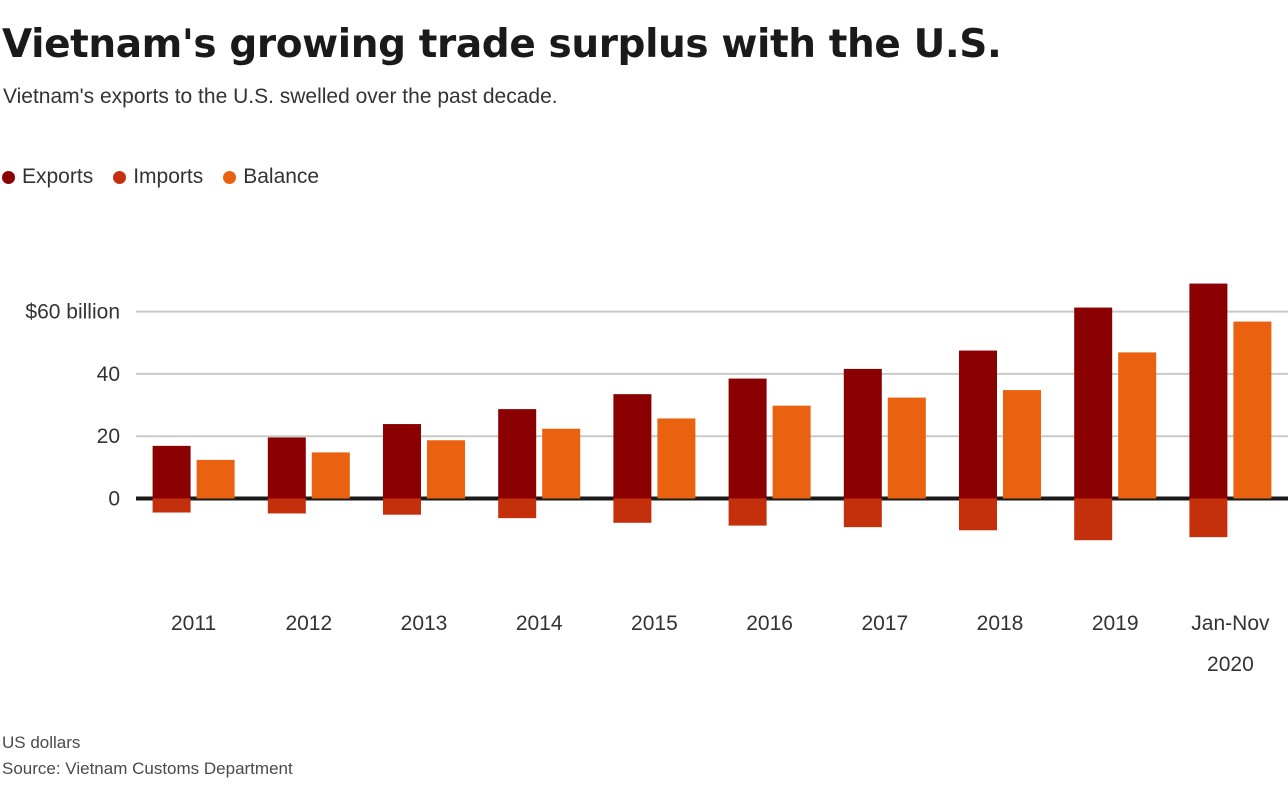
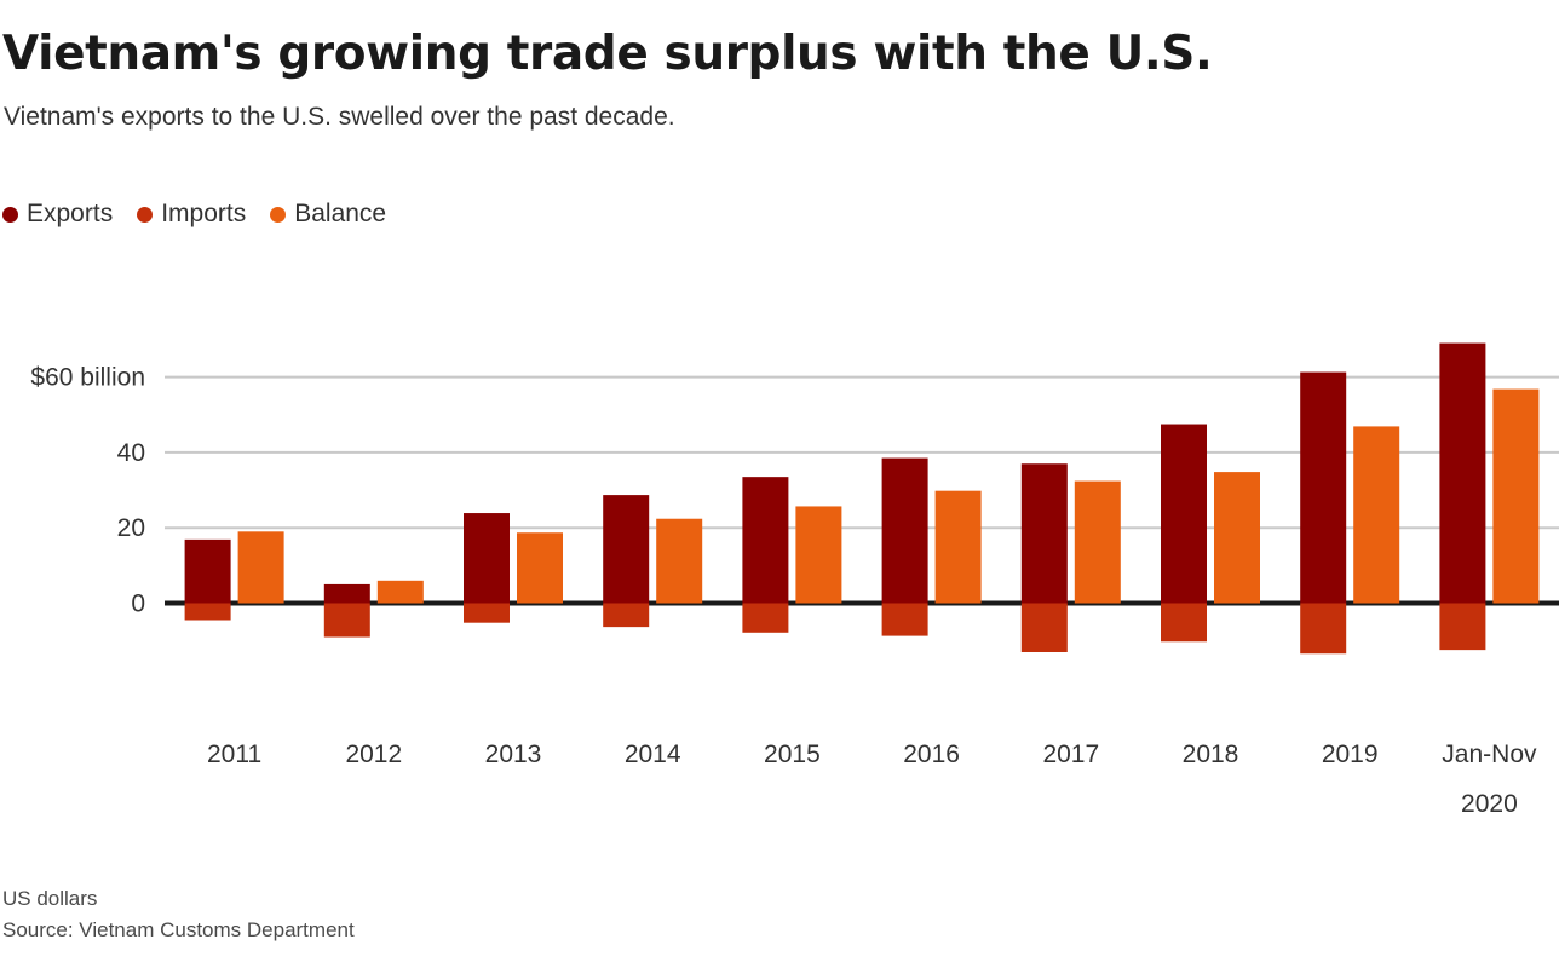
Balance/2011: 12 -> 19
Exports/2012: 20 -> 5
Imports/2012: -5 -> -9
Balance/2012: 15 -> 6
Exports/2017: 42 -> 37
Imports/2017: -9 -> -13
